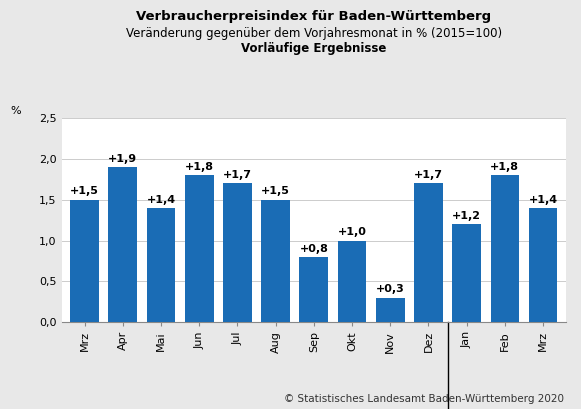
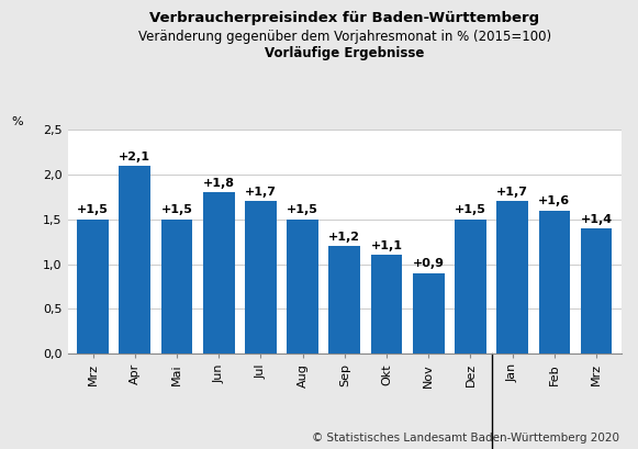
Apr: +1,9 -> +2,1
Mai: +1,4 -> +1,5
Sep: +0,8 -> +1,2
Okt: +1,0 -> +1,1
Nov: +0,3 -> +0,9
Dez: +1,7 -> +1,5
Jan: +1,2 -> +1,7
Feb: +1,8 -> +1,6
